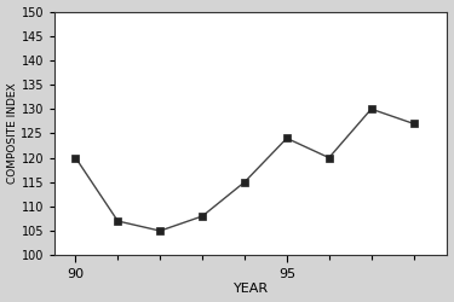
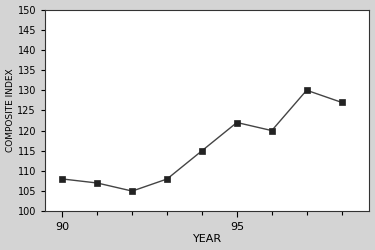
90: 120 -> 108
95: 124 -> 122
